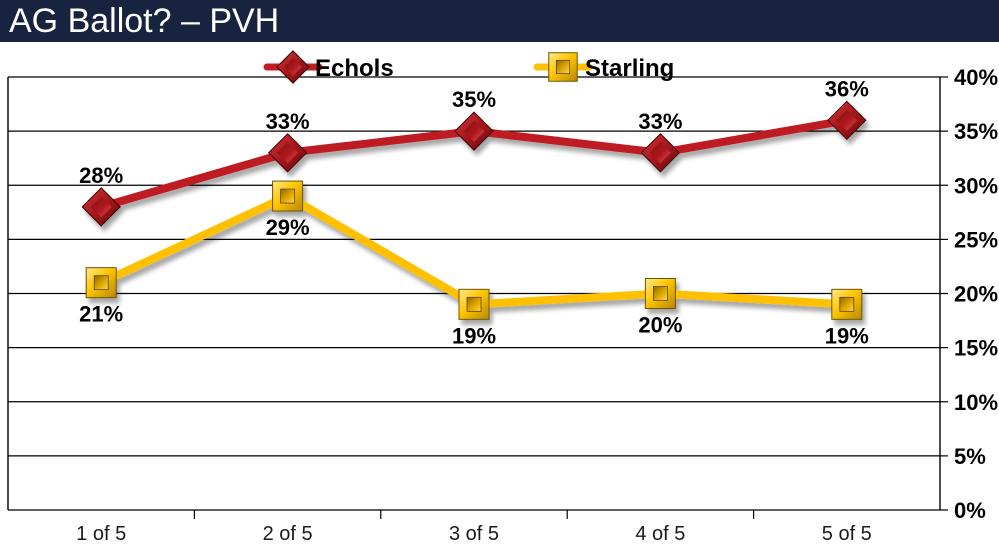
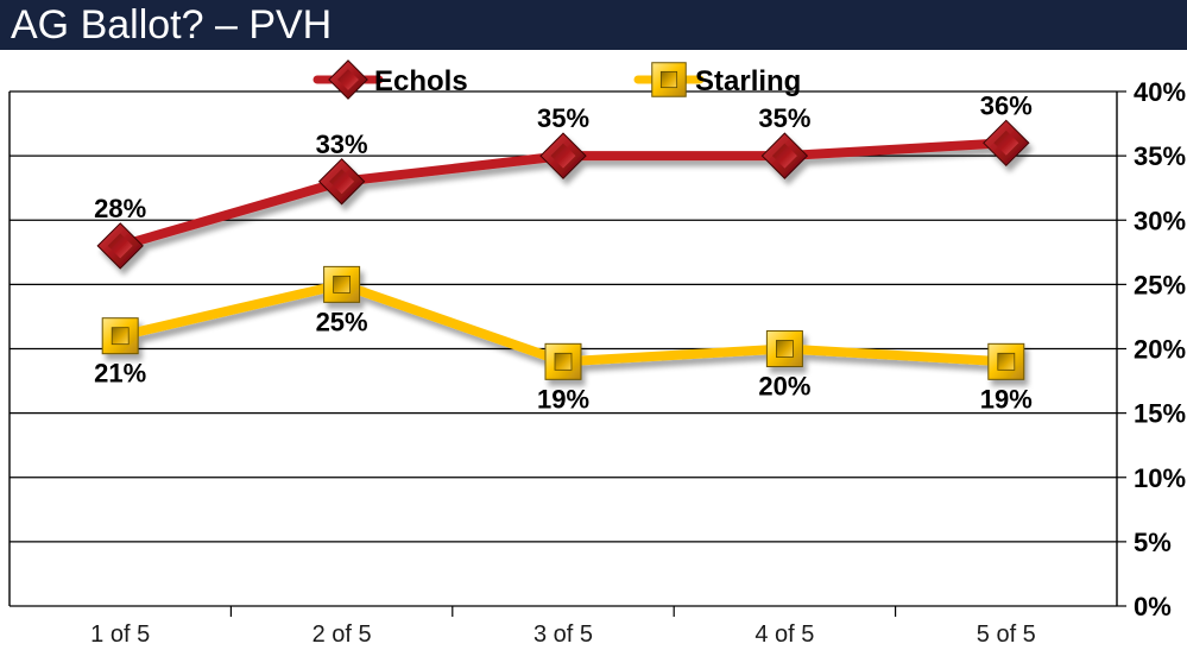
Starling/2 of 5: 29% -> 25%
Echols/4 of 5: 33% -> 35%
